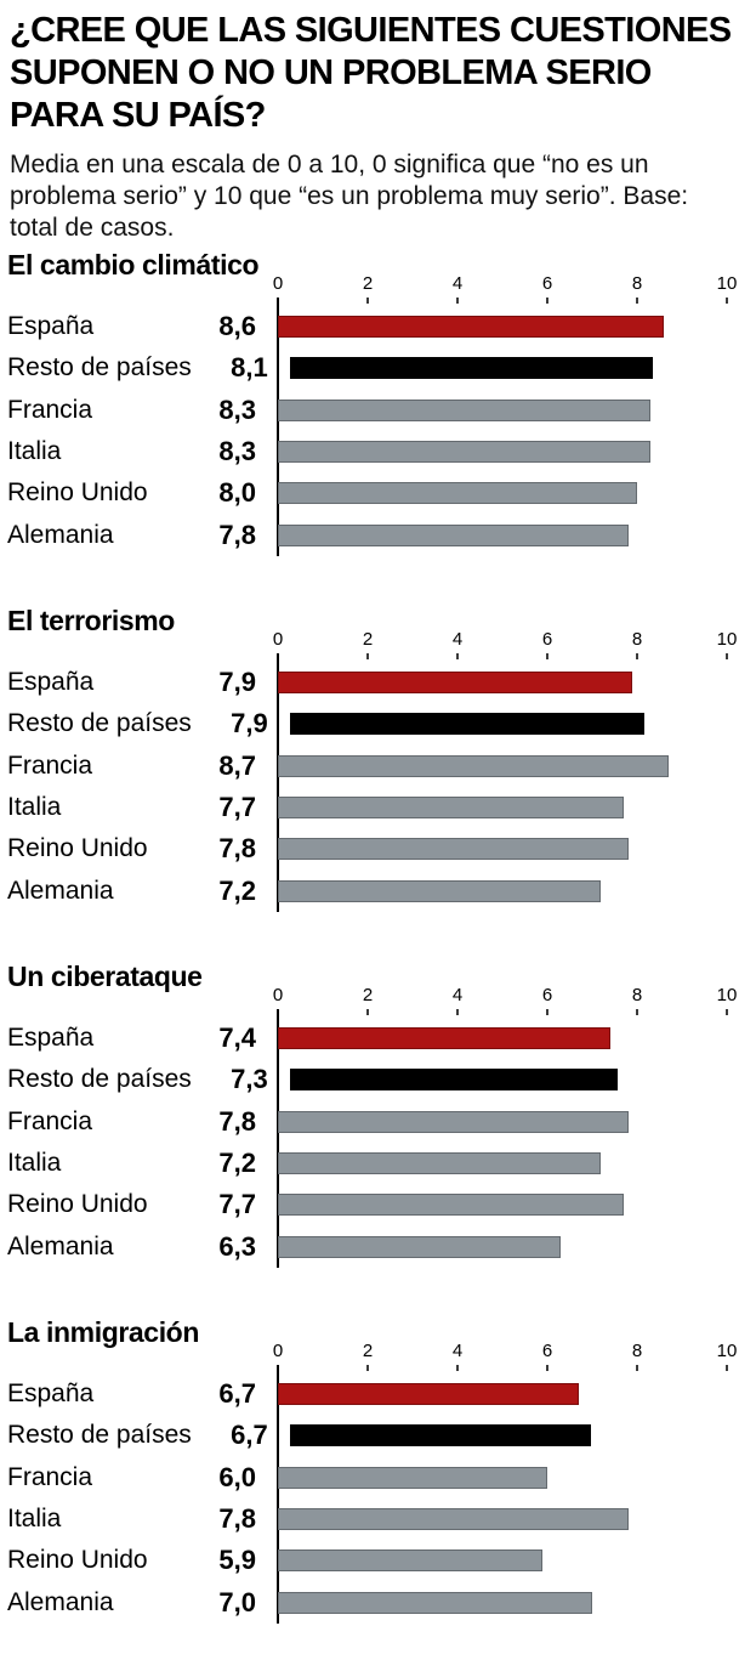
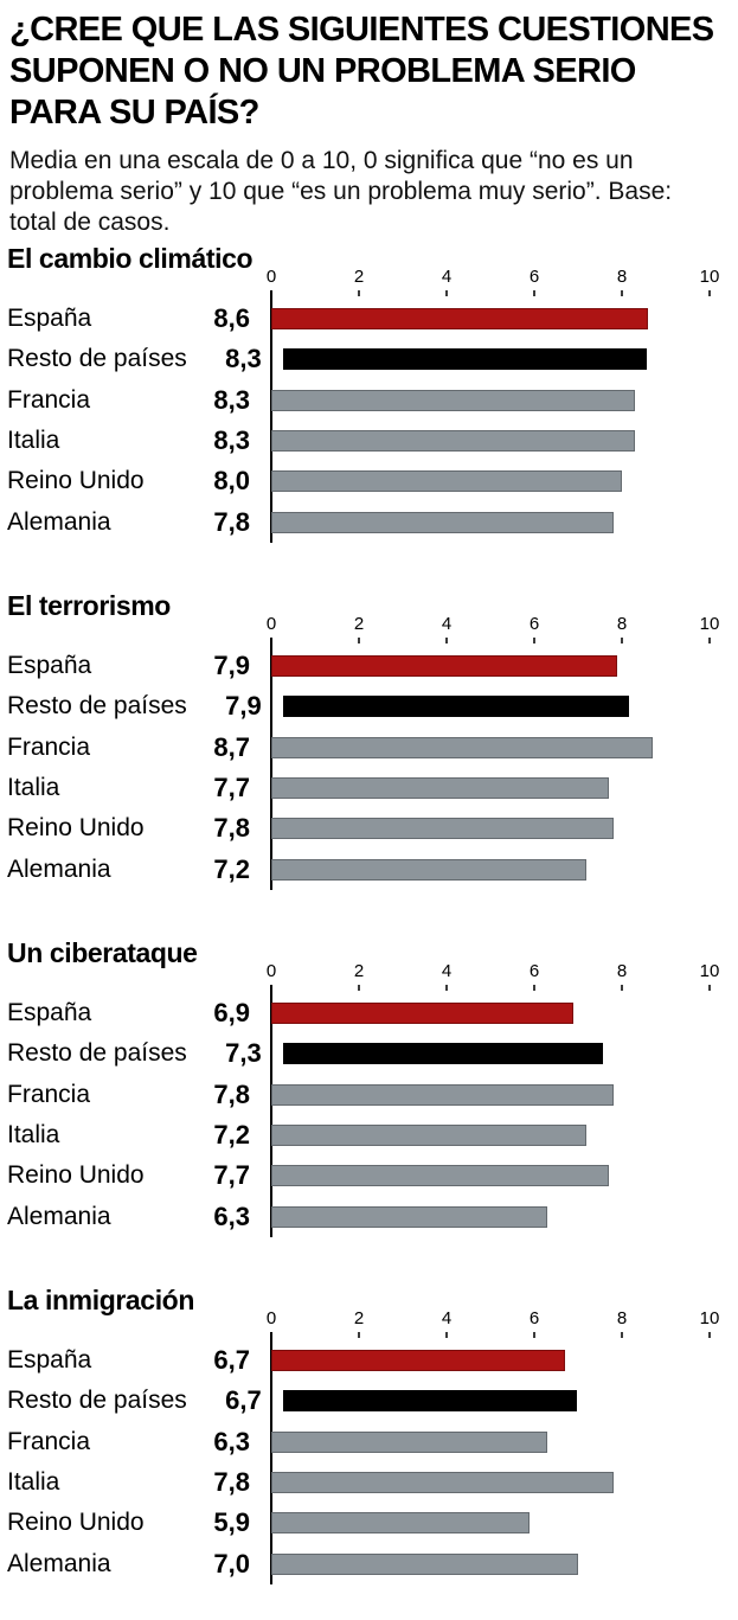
El cambio climático/Resto de países: 8,1 -> 8,3
Un ciberataque/España: 7,4 -> 6,9
La inmigración/Francia: 6,0 -> 6,3
